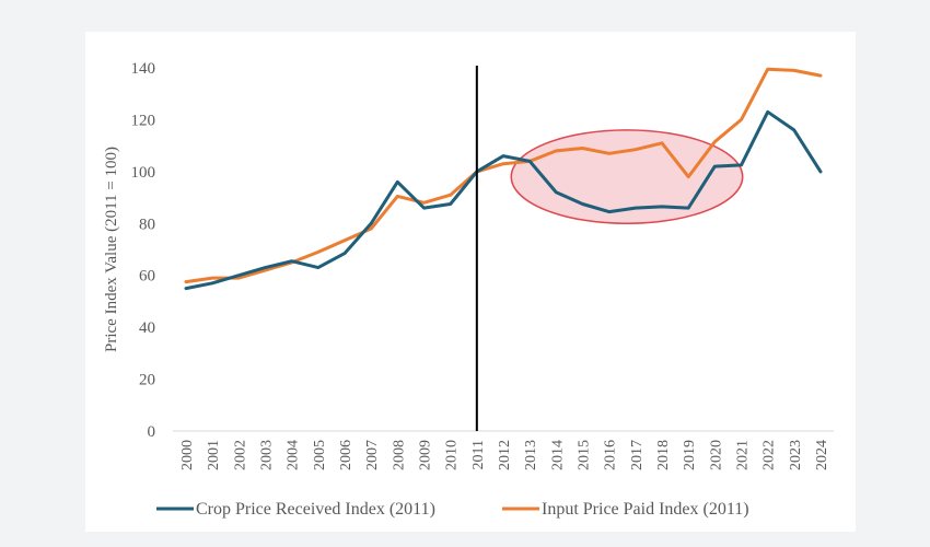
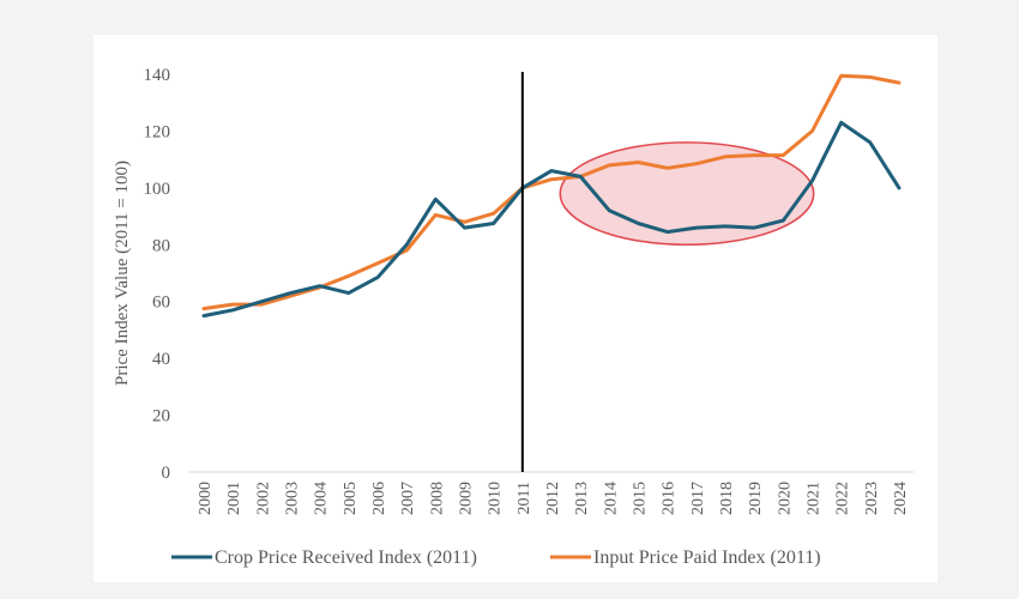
Input Price Paid Index (2011)/2019: 98 -> 112
Crop Price Received Index (2011)/2020: 102 -> 88
